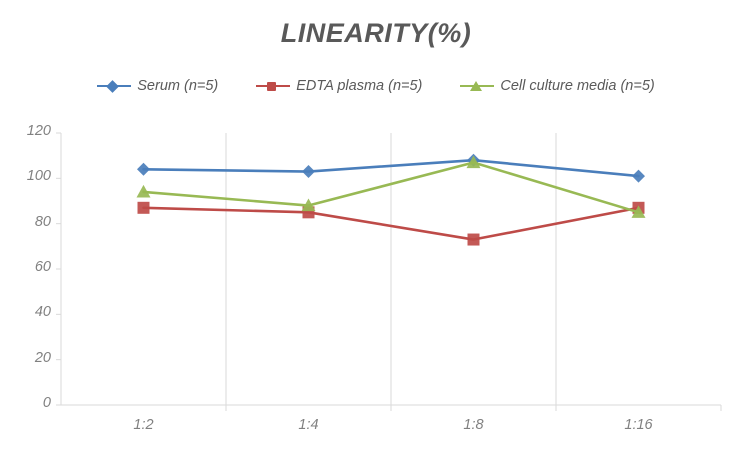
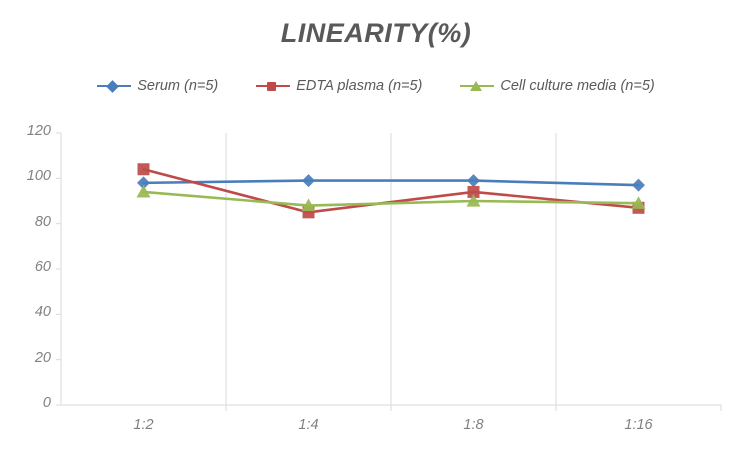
Serum (n=5)/1:2: 104 -> 98
EDTA plasma (n=5)/1:2: 87 -> 104
Serum (n=5)/1:4: 103 -> 99
Serum (n=5)/1:8: 108 -> 99
EDTA plasma (n=5)/1:8: 73 -> 94
Cell culture media (n=5)/1:8: 107 -> 90
Serum (n=5)/1:16: 101 -> 97
Cell culture media (n=5)/1:16: 85 -> 89
